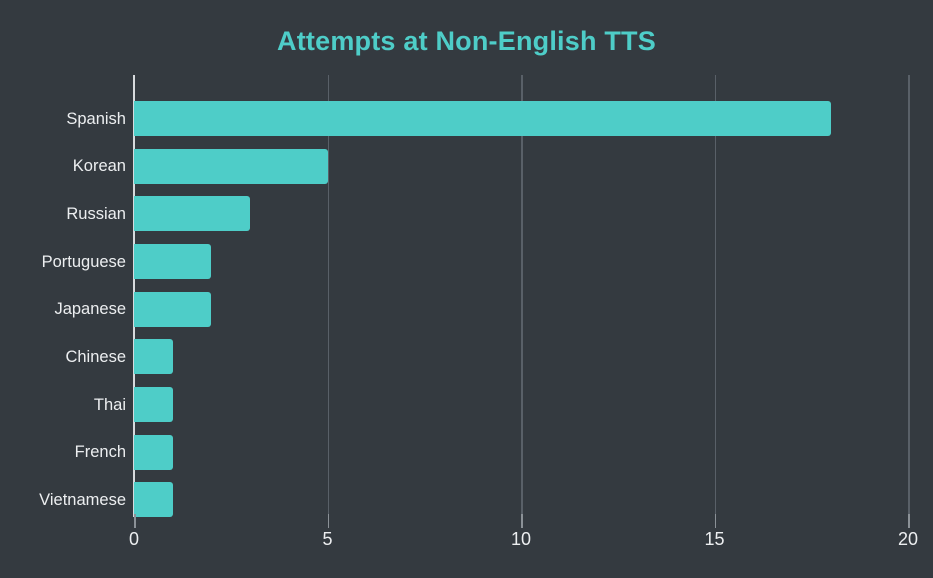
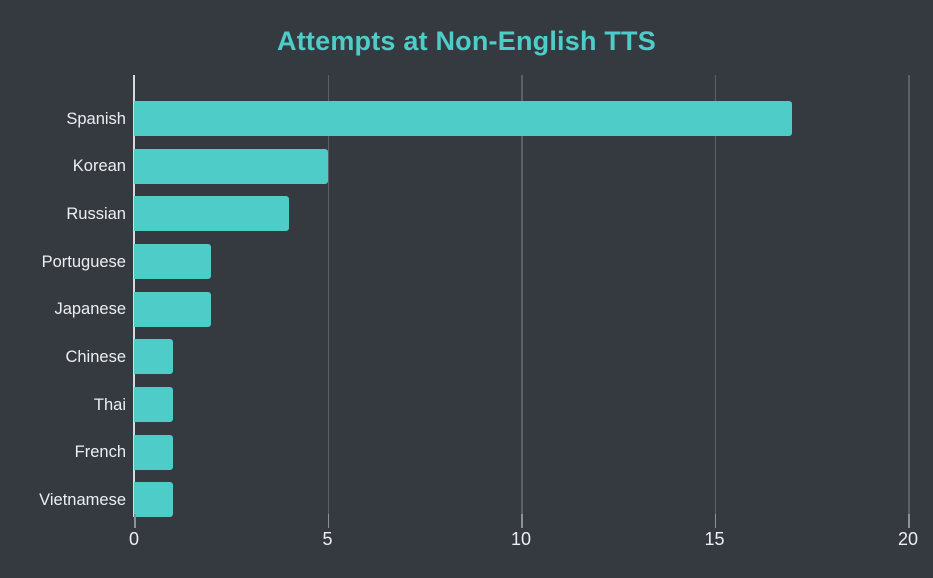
Spanish: 18 -> 17
Russian: 3 -> 4
